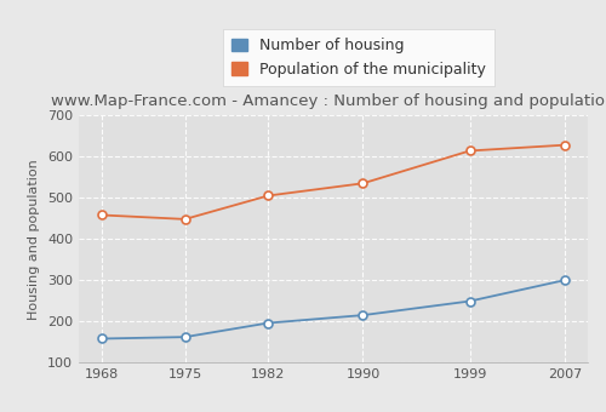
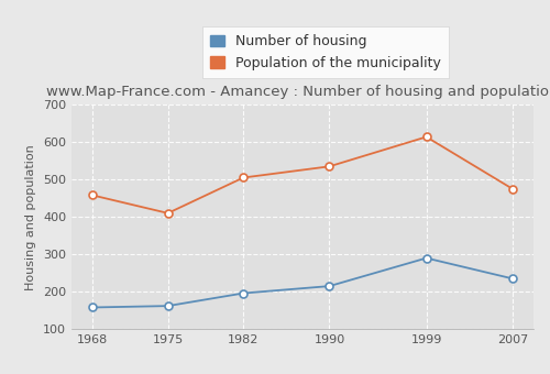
Population of the municipality/1975: 448 -> 410
Number of housing/1999: 249 -> 290
Number of housing/2007: 300 -> 235
Population of the municipality/2007: 628 -> 475
